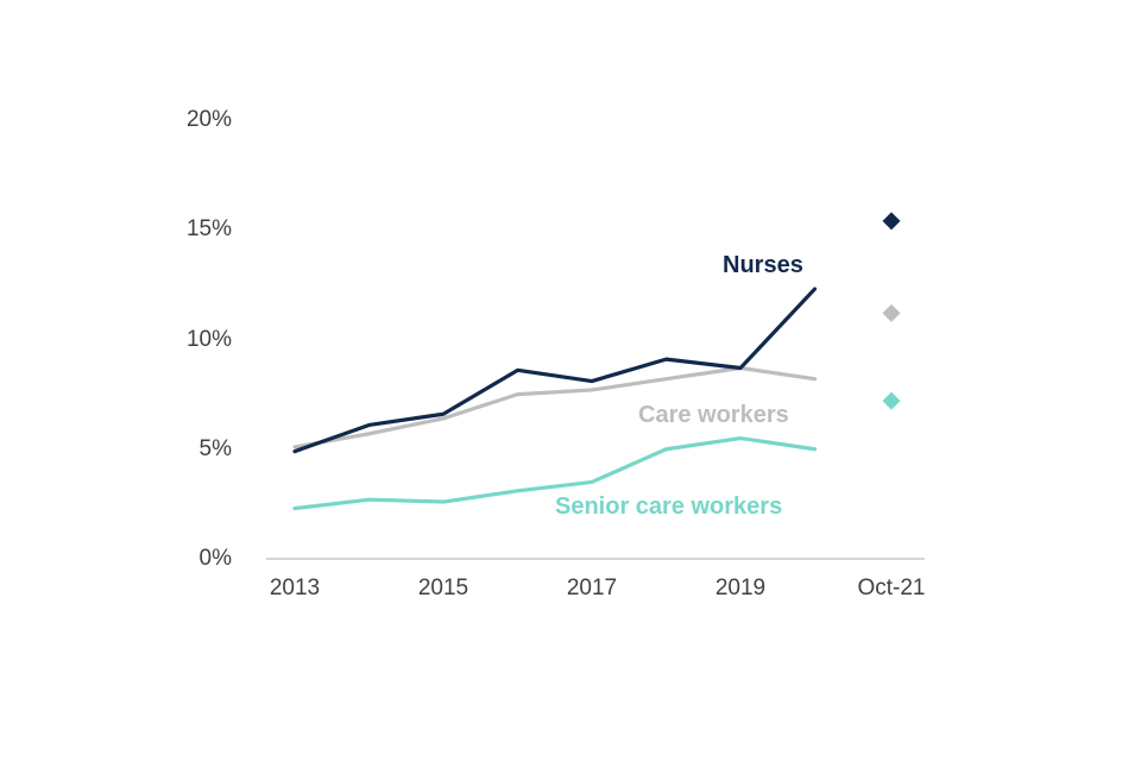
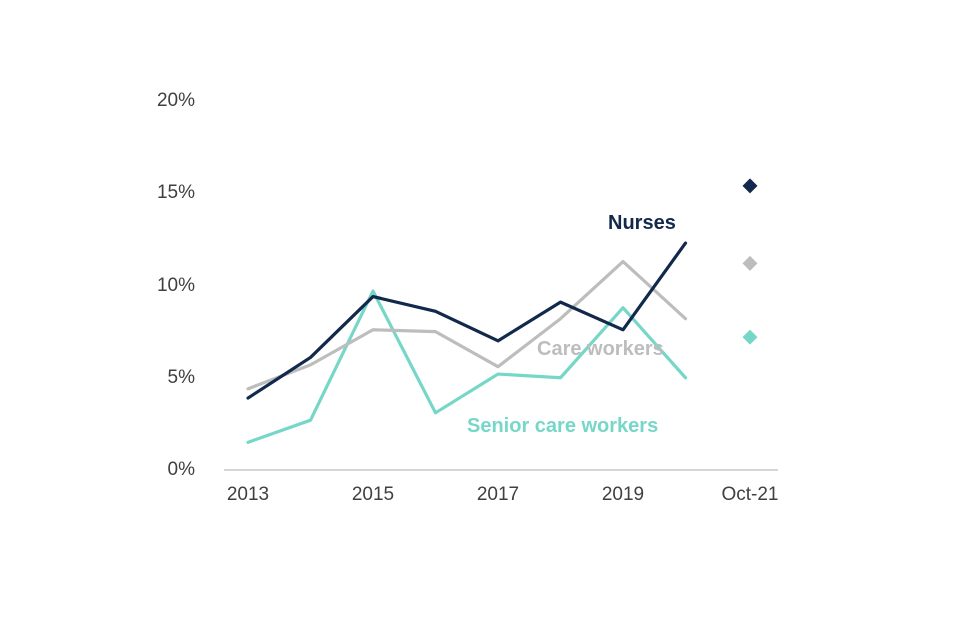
Nurses/2013: 4.9% -> 3.9%
Care workers/2013: 5.1% -> 4.4%
Senior care workers/2013: 2.3% -> 1.5%
Nurses/2015: 6.6% -> 9.4%
Care workers/2015: 6.4% -> 7.6%
Senior care workers/2015: 2.6% -> 9.7%
Nurses/2017: 8.1% -> 7.0%
Care workers/2017: 7.7% -> 5.6%
Senior care workers/2017: 3.5% -> 5.2%
Nurses/2019: 8.7% -> 7.6%
Care workers/2019: 8.7% -> 11.3%
Senior care workers/2019: 5.5% -> 8.8%
